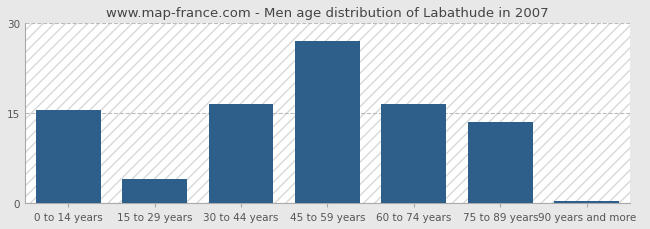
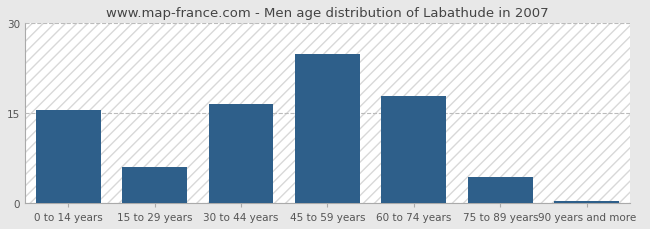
15 to 29 years: 4.0 -> 6.0
45 to 59 years: 27.0 -> 24.8
60 to 74 years: 16.5 -> 17.8
75 to 89 years: 13.5 -> 4.4
